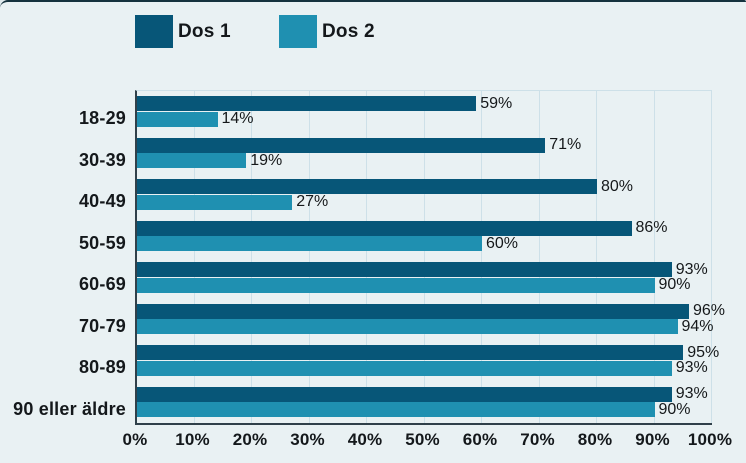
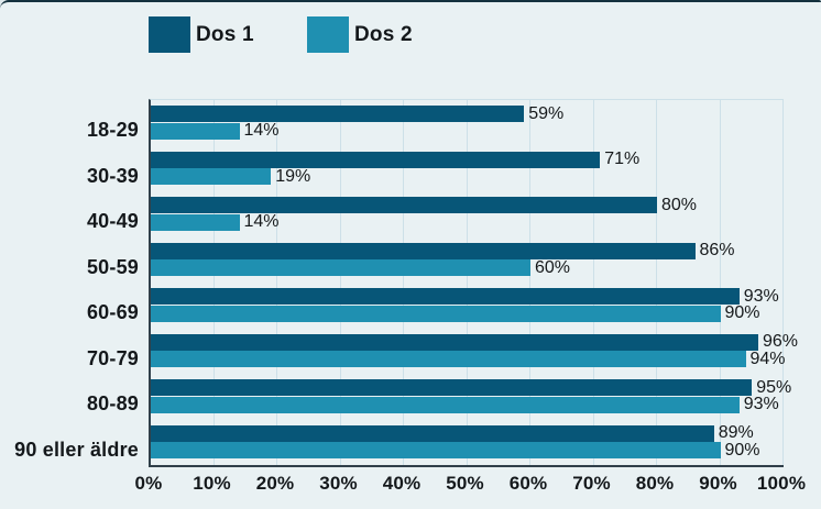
Dos 2/40-49: 27% -> 14%
Dos 1/90 eller äldre: 93% -> 89%
